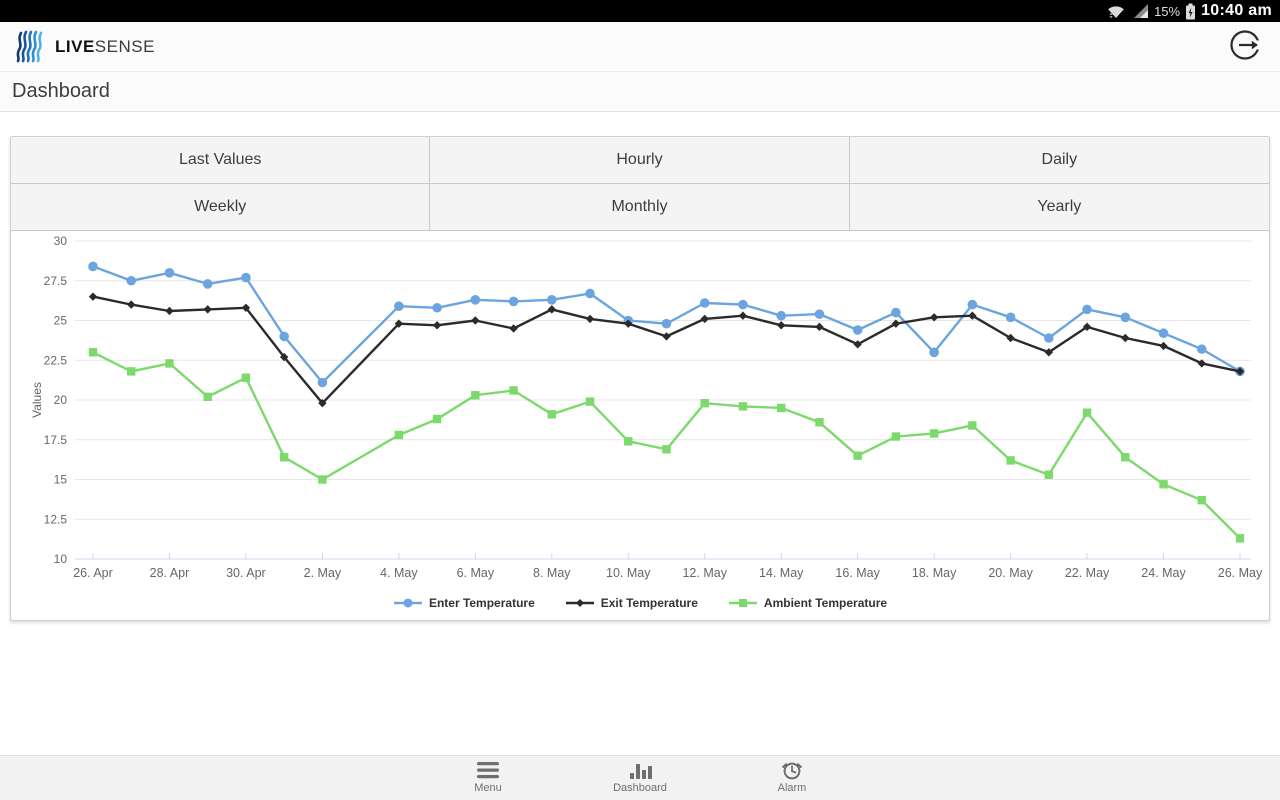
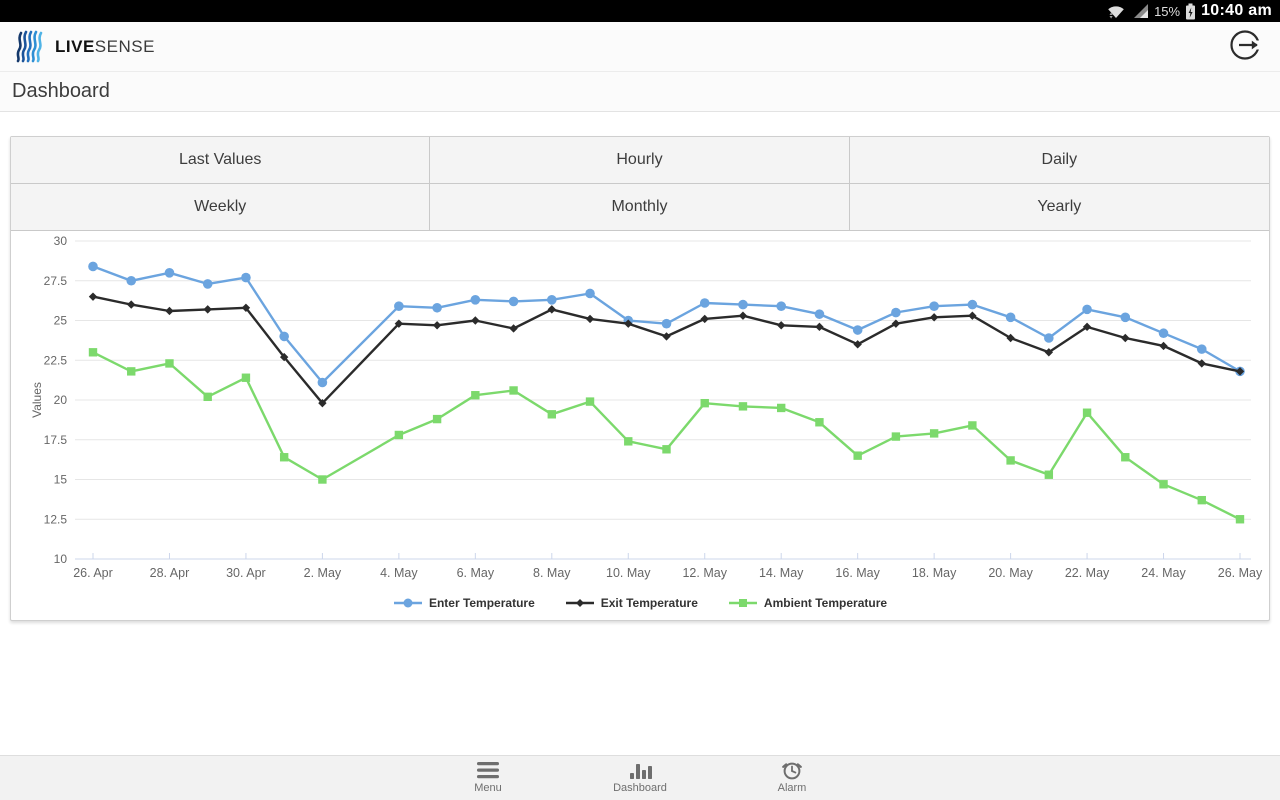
Enter Temperature/14. May: 25.3 -> 25.9
Enter Temperature/18. May: 23.0 -> 25.9
Ambient Temperature/26. May: 11.3 -> 12.5
